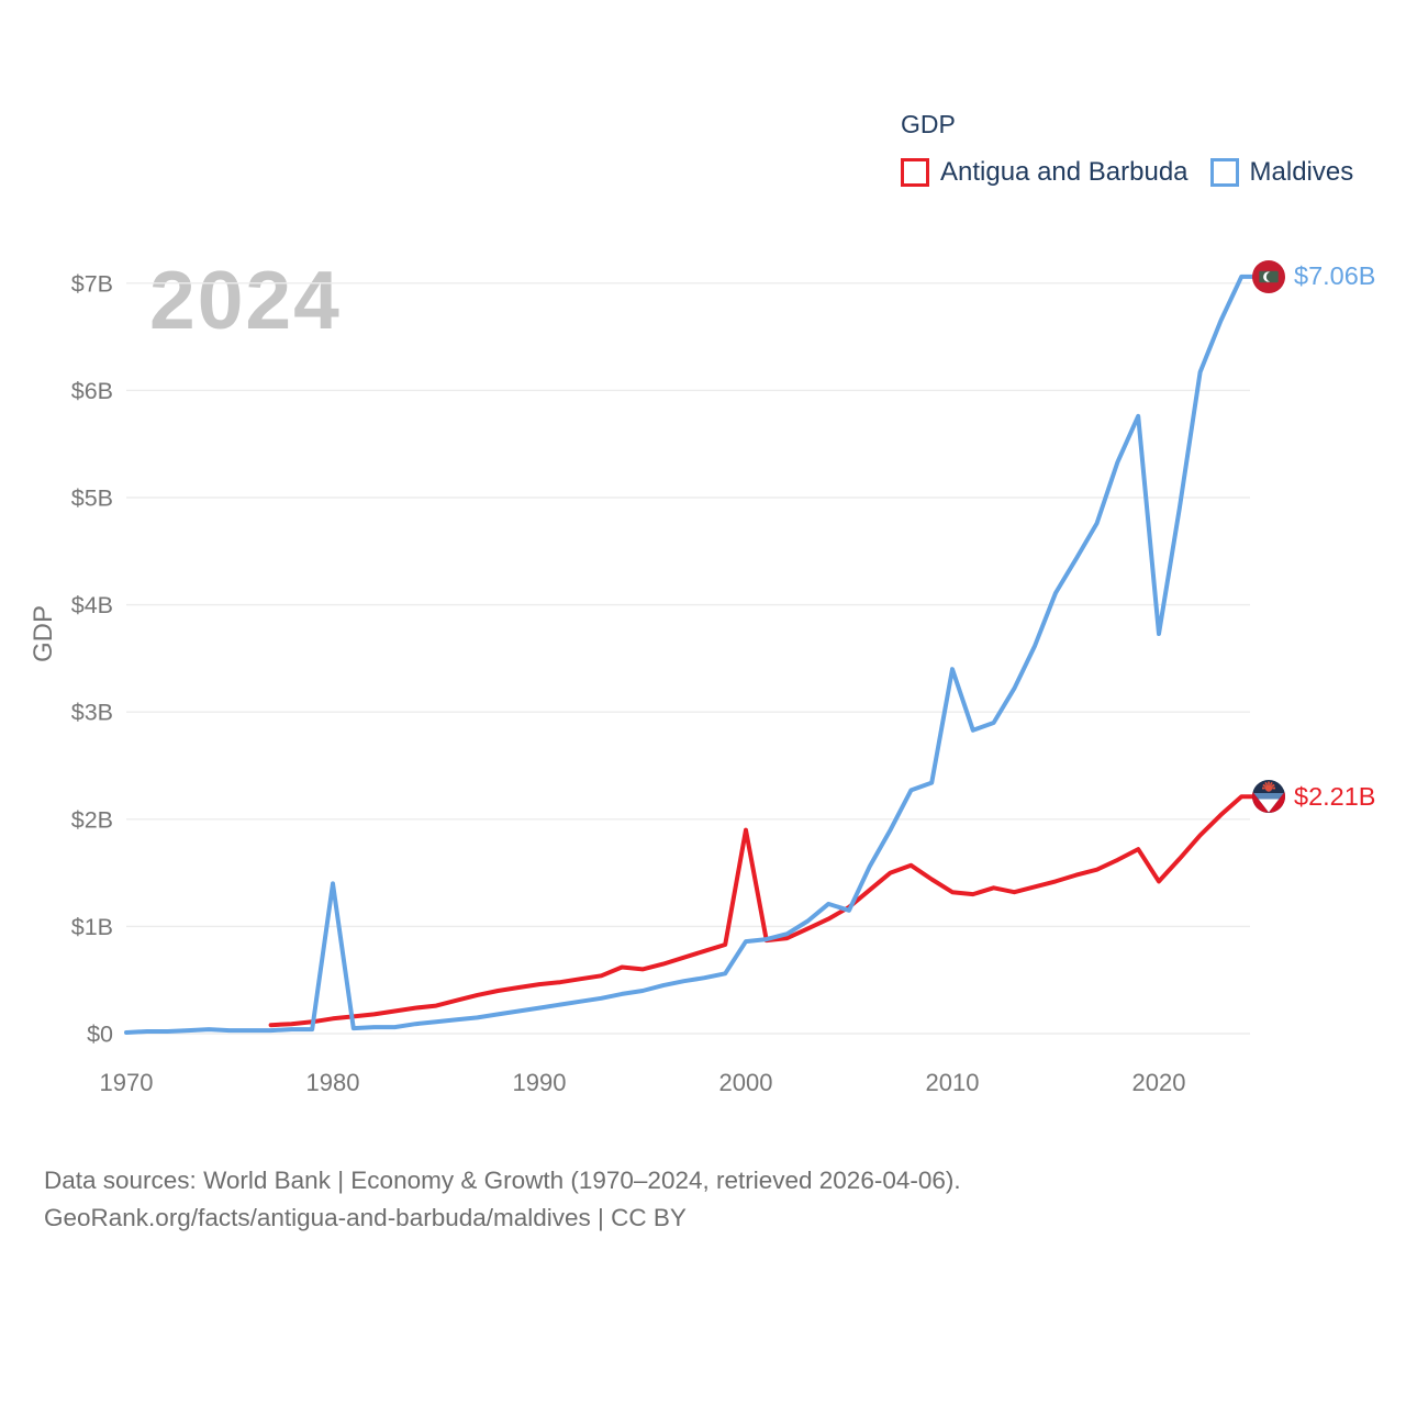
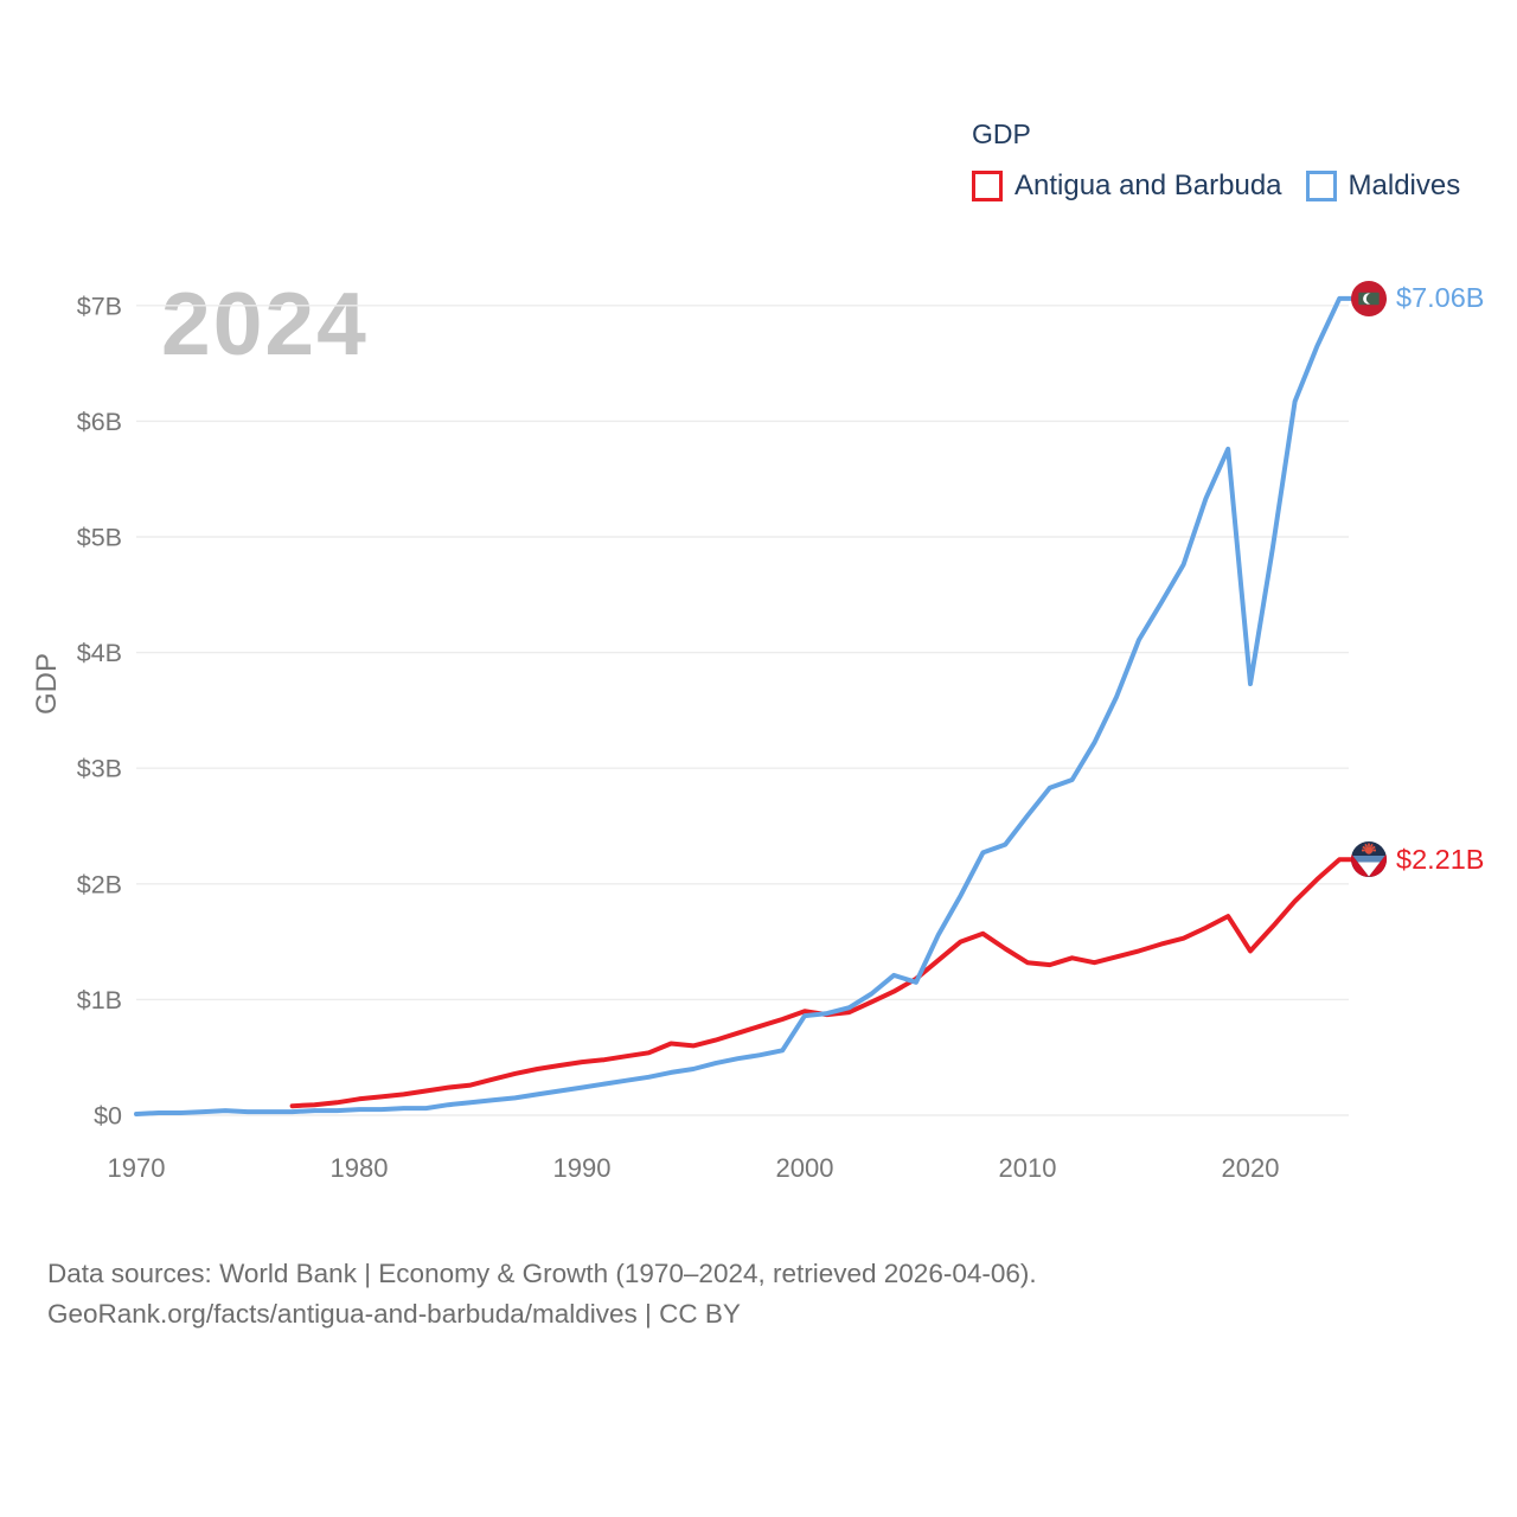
Maldives/1980: $1.4B -> $0.1B
Antigua and Barbuda/2000: $1.9B -> $0.9B
Maldives/2010: $3.4B -> $2.6B
